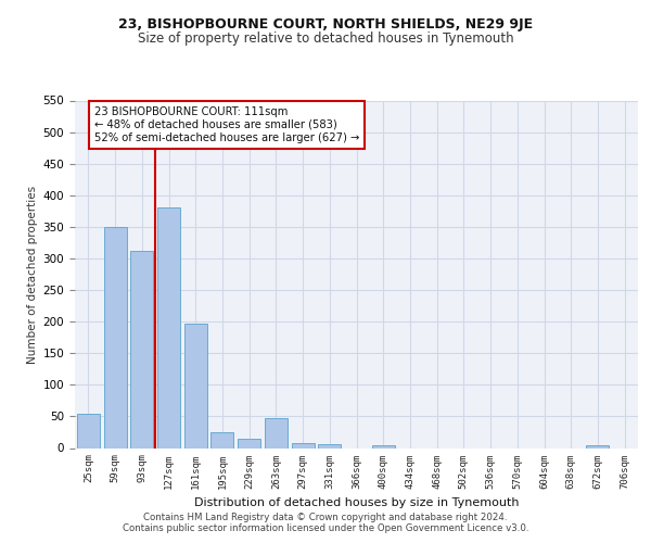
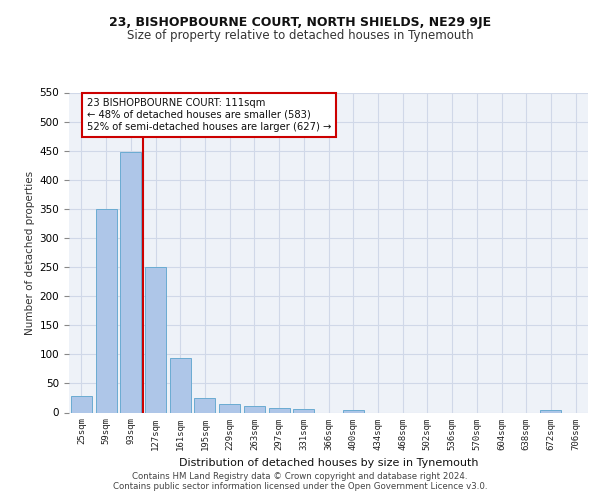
25sqm: 54 -> 28
93sqm: 312 -> 447
127sqm: 380 -> 250
161sqm: 196 -> 93
263sqm: 48 -> 11
